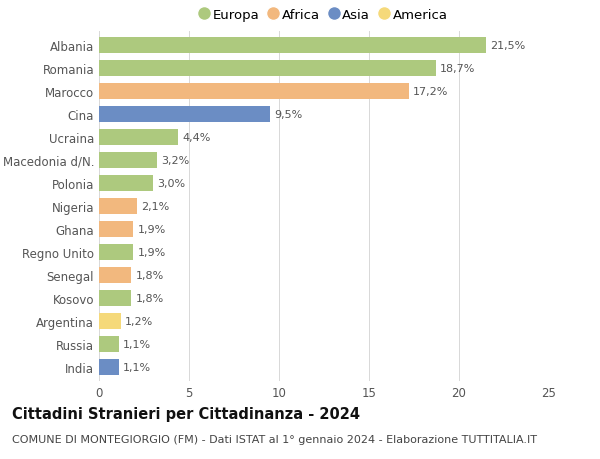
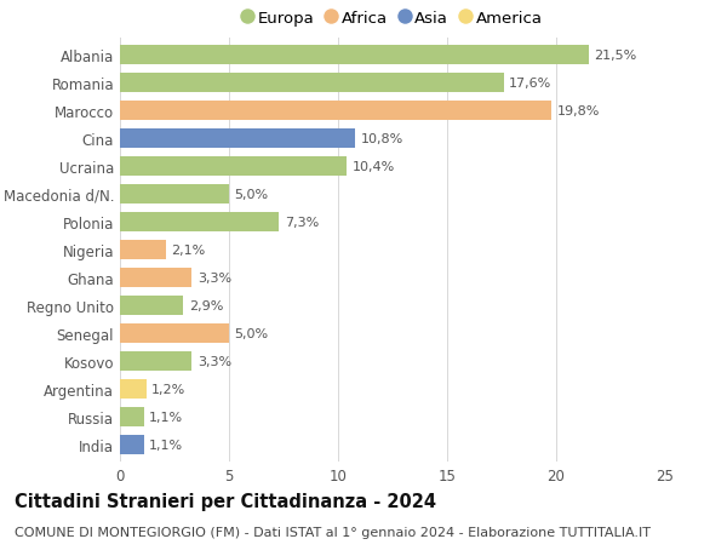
Romania: 18,7% -> 17,6%
Marocco: 17,2% -> 19,8%
Cina: 9,5% -> 10,8%
Ucraina: 4,4% -> 10,4%
Macedonia d/N.: 3,2% -> 5,0%
Polonia: 3,0% -> 7,3%
Ghana: 1,9% -> 3,3%
Regno Unito: 1,9% -> 2,9%
Senegal: 1,8% -> 5,0%
Kosovo: 1,8% -> 3,3%
